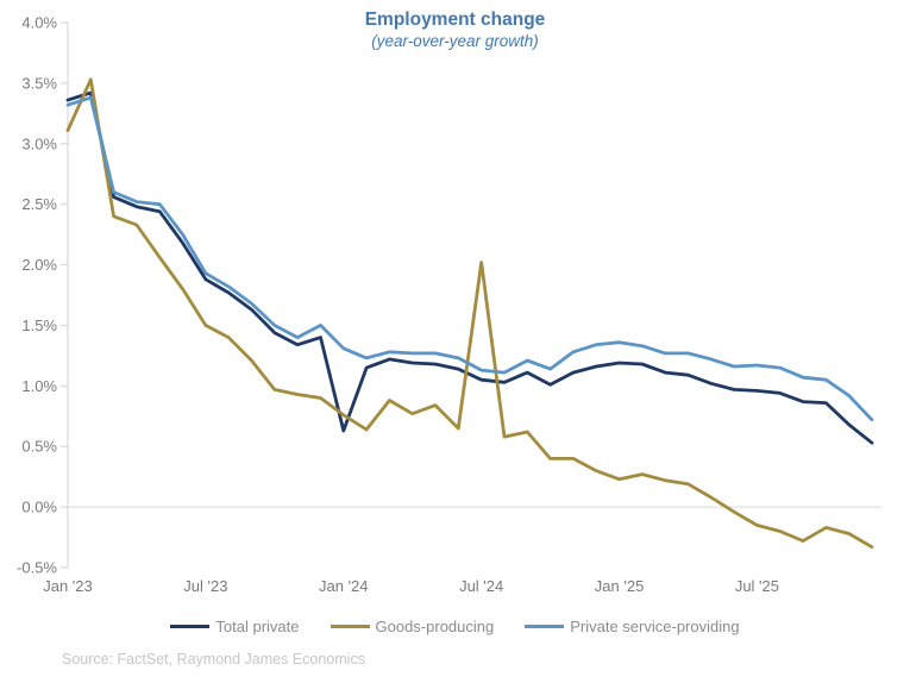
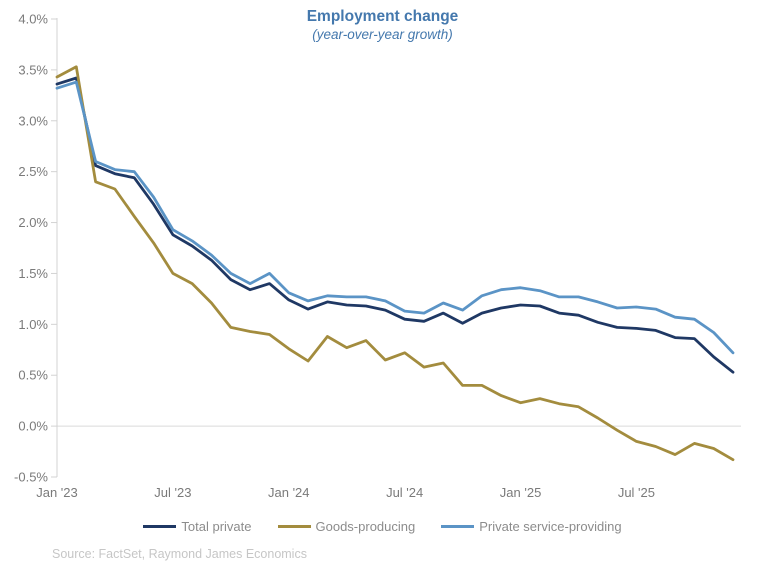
Goods-producing/Jan '23: 3.11% -> 3.43%
Total private/Jan '24: 0.63% -> 1.24%
Goods-producing/Jul '24: 2.02% -> 0.72%
